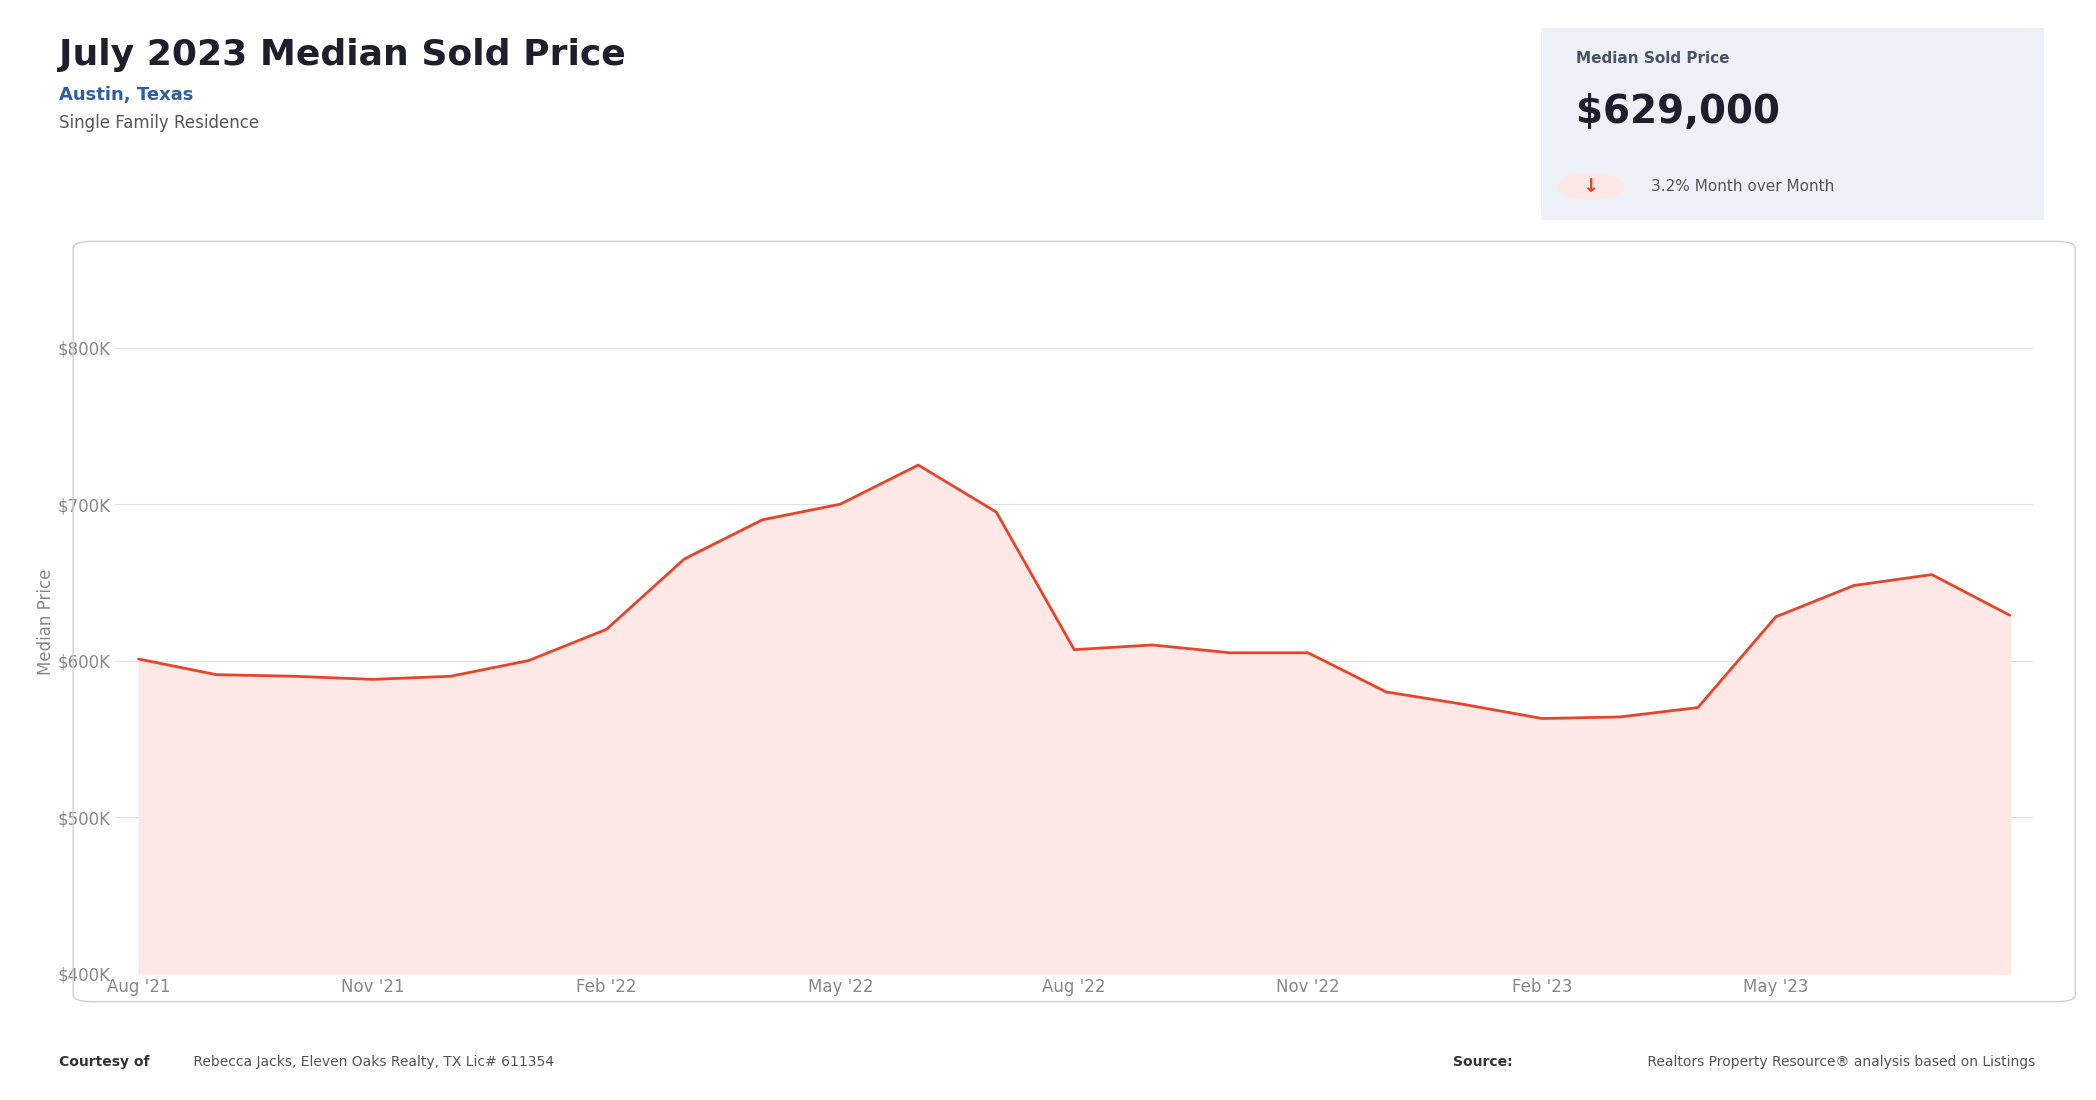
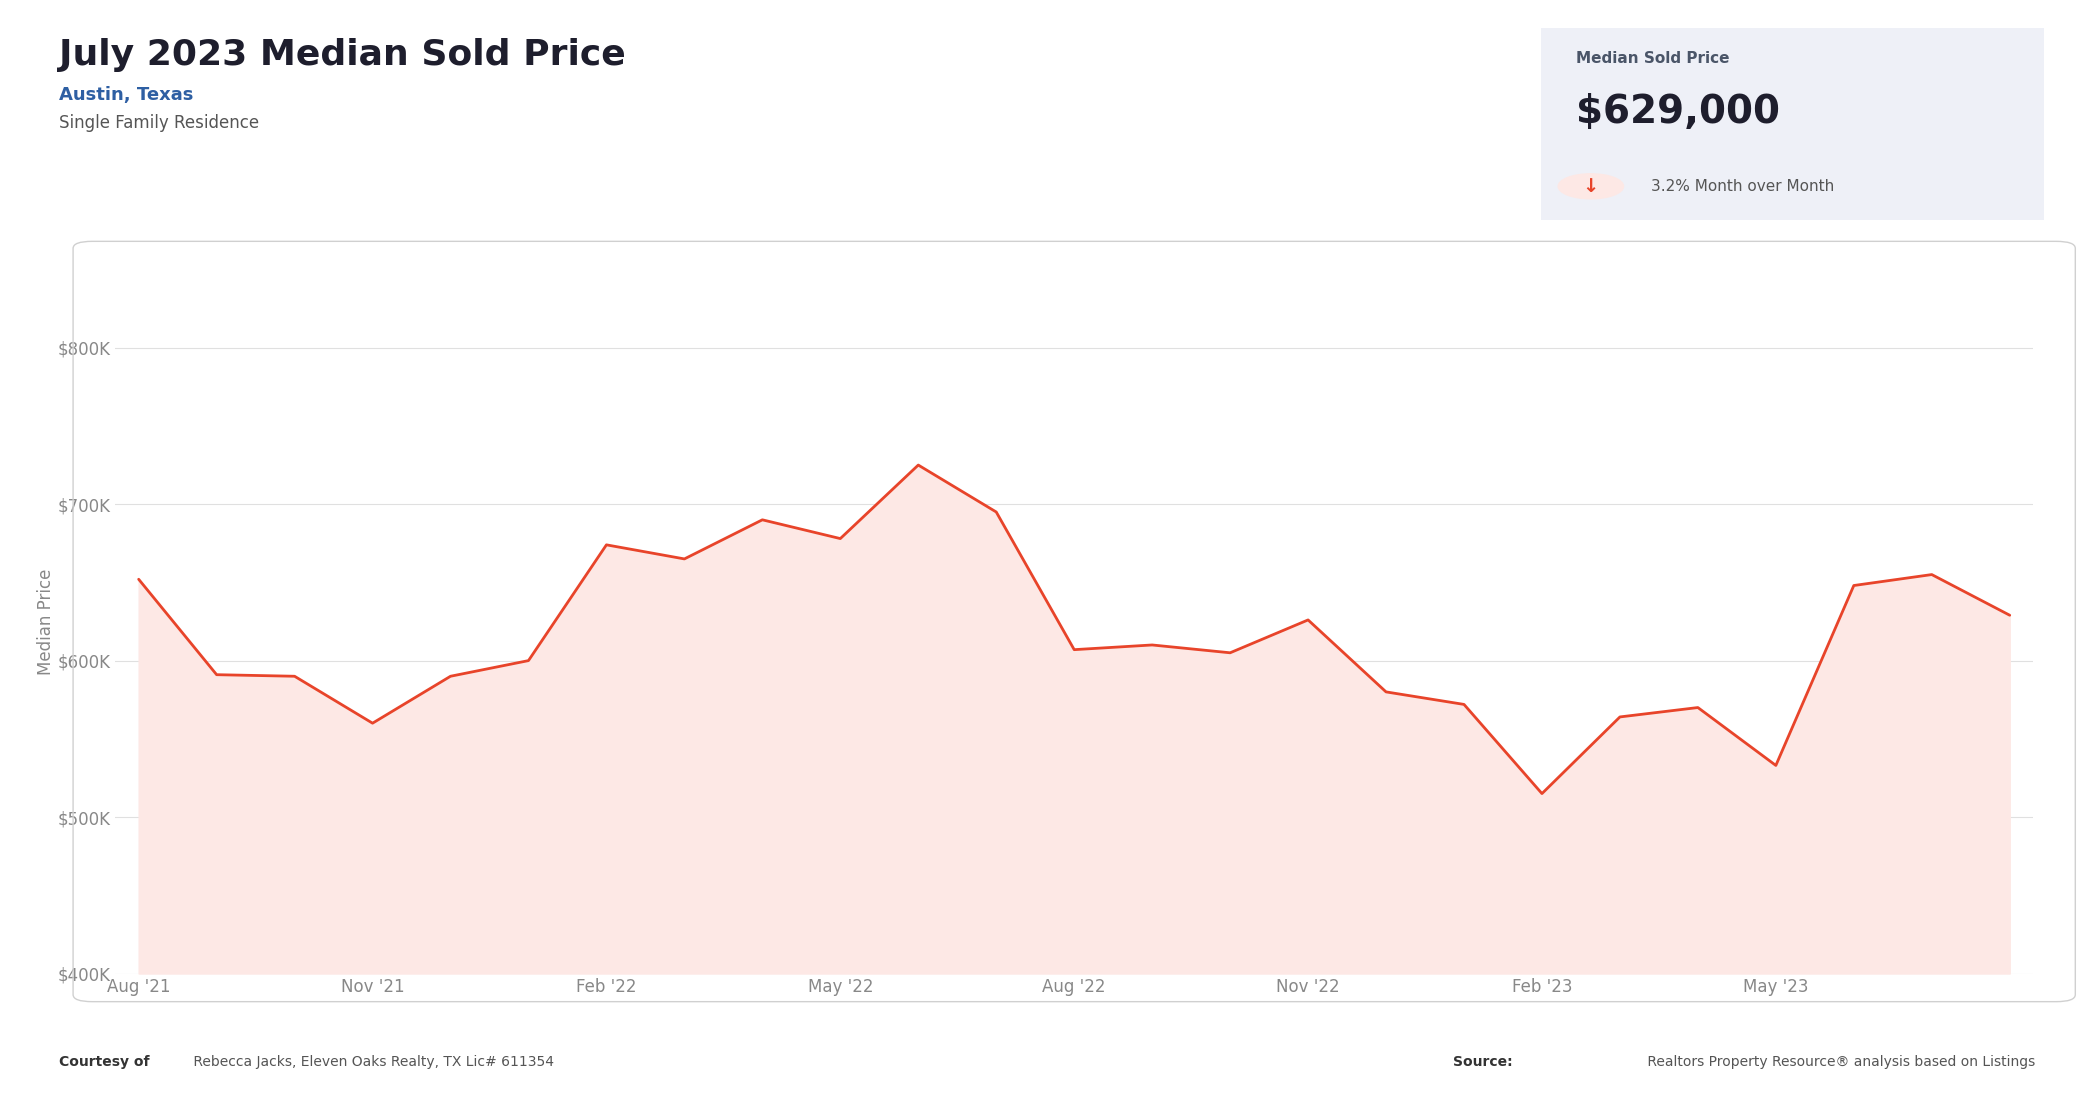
Aug '21: $601K -> $652K
Nov '21: $588K -> $560K
Feb '22: $620K -> $674K
May '22: $700K -> $678K
Nov '22: $605K -> $626K
Feb '23: $563K -> $515K
May '23: $628K -> $533K
